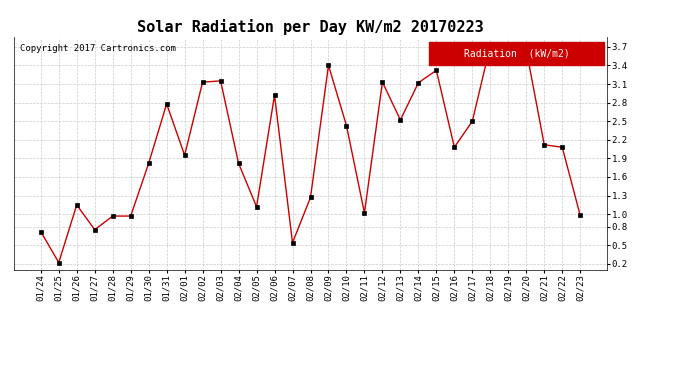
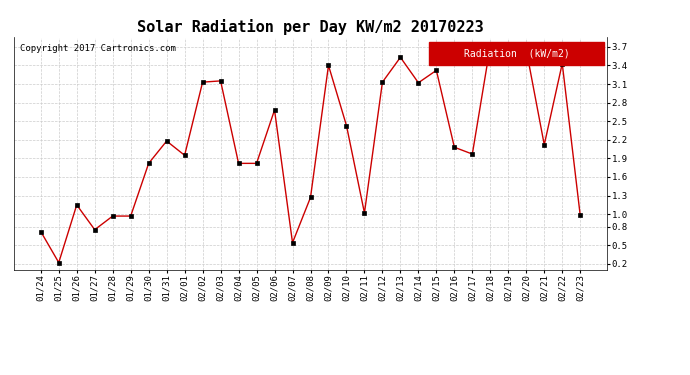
01/31: 2.78 -> 2.18
02/05: 1.12 -> 1.82
02/06: 2.92 -> 2.68
02/13: 2.52 -> 3.53
02/17: 2.50 -> 1.97
02/22: 2.08 -> 3.43
